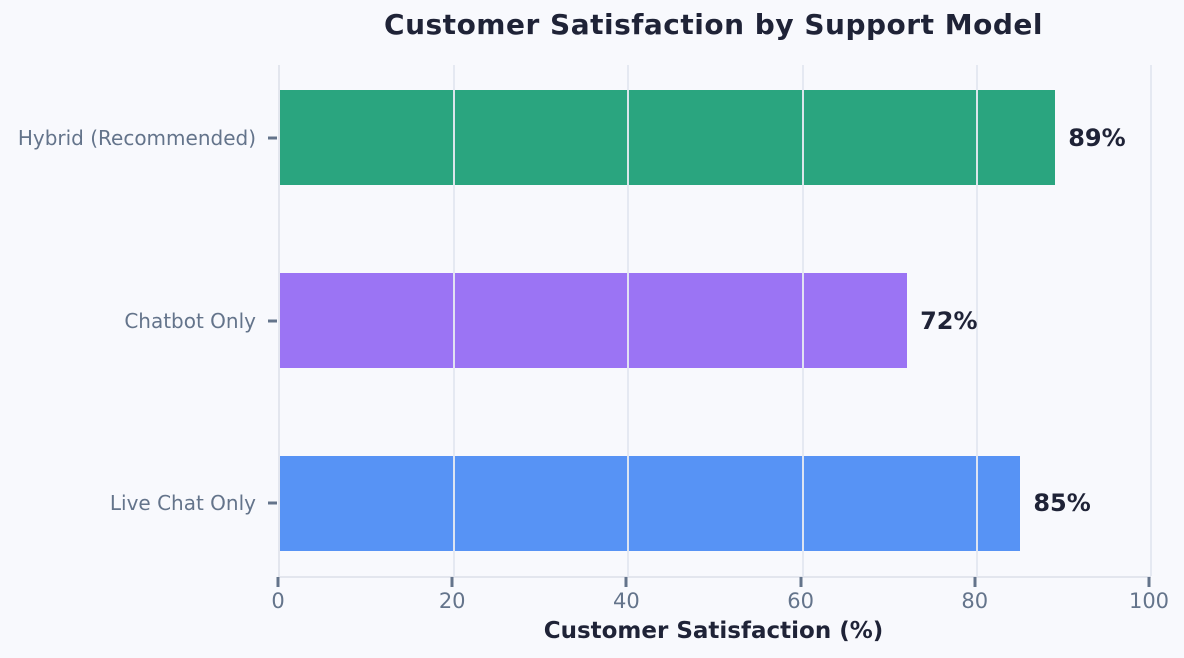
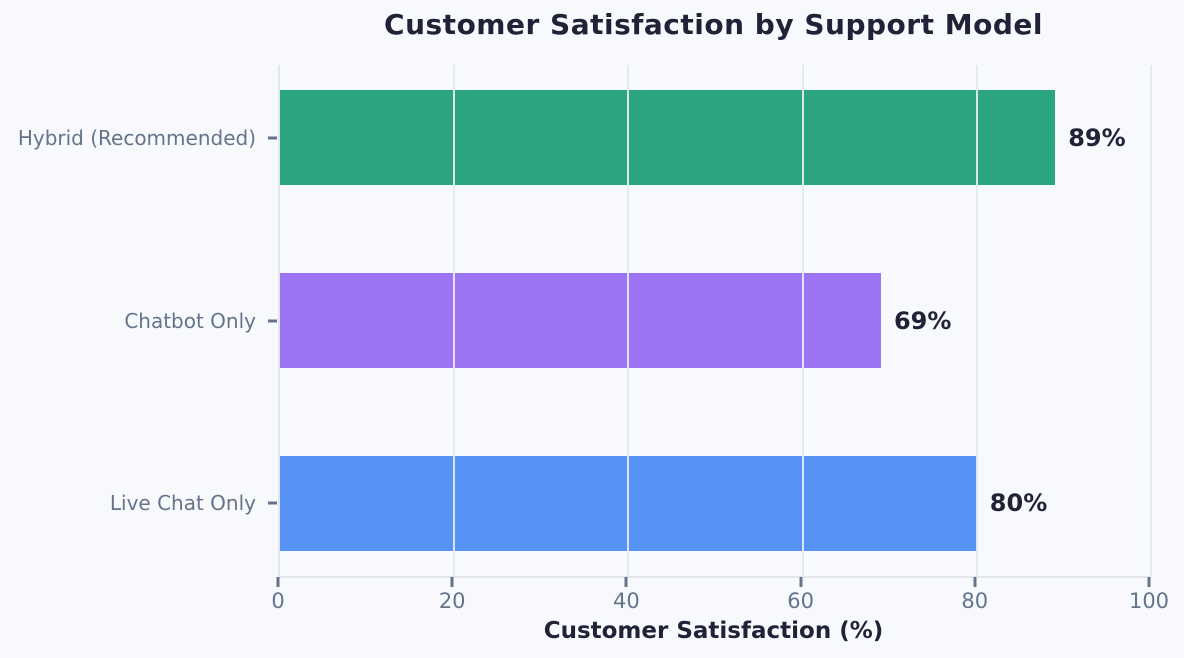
Chatbot Only: 72% -> 69%
Live Chat Only: 85% -> 80%
